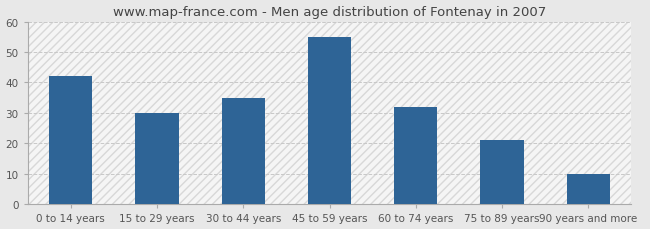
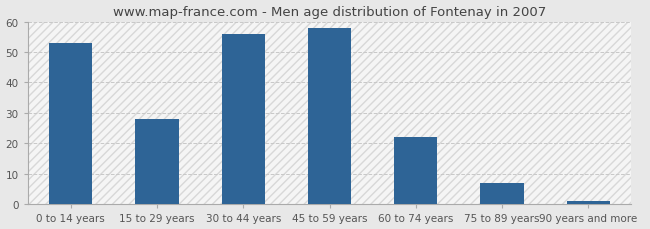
0 to 14 years: 42 -> 53
15 to 29 years: 30 -> 28
30 to 44 years: 35 -> 56
45 to 59 years: 55 -> 58
60 to 74 years: 32 -> 22
75 to 89 years: 21 -> 7
90 years and more: 10 -> 1
